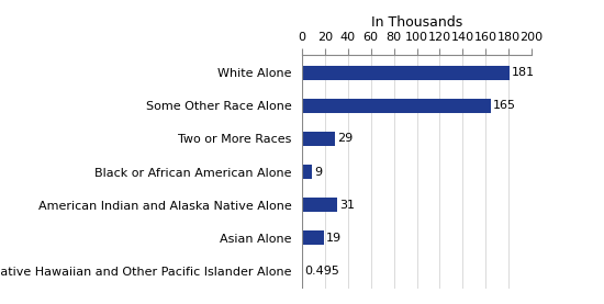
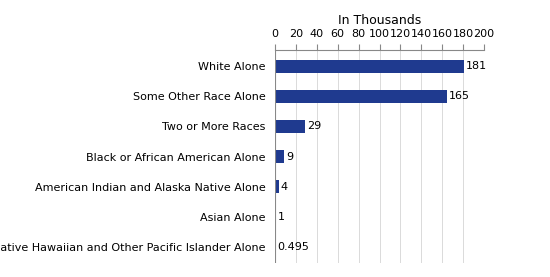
American Indian and Alaska Native Alone: 31 -> 4
Asian Alone: 19 -> 1
